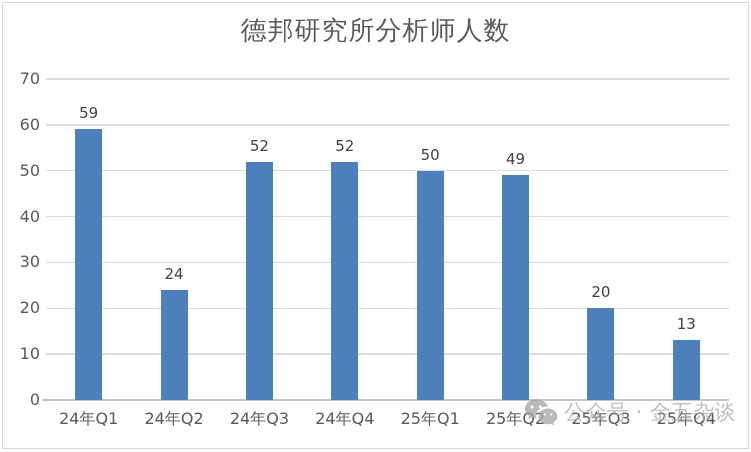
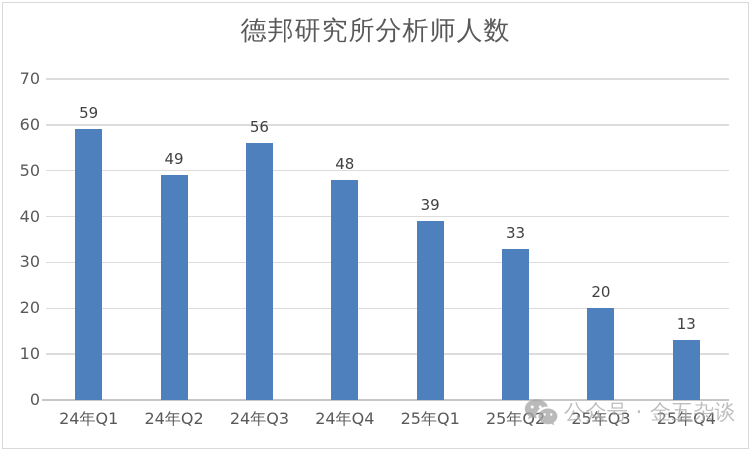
24年Q2: 24 -> 49
24年Q3: 52 -> 56
24年Q4: 52 -> 48
25年Q1: 50 -> 39
25年Q2: 49 -> 33
